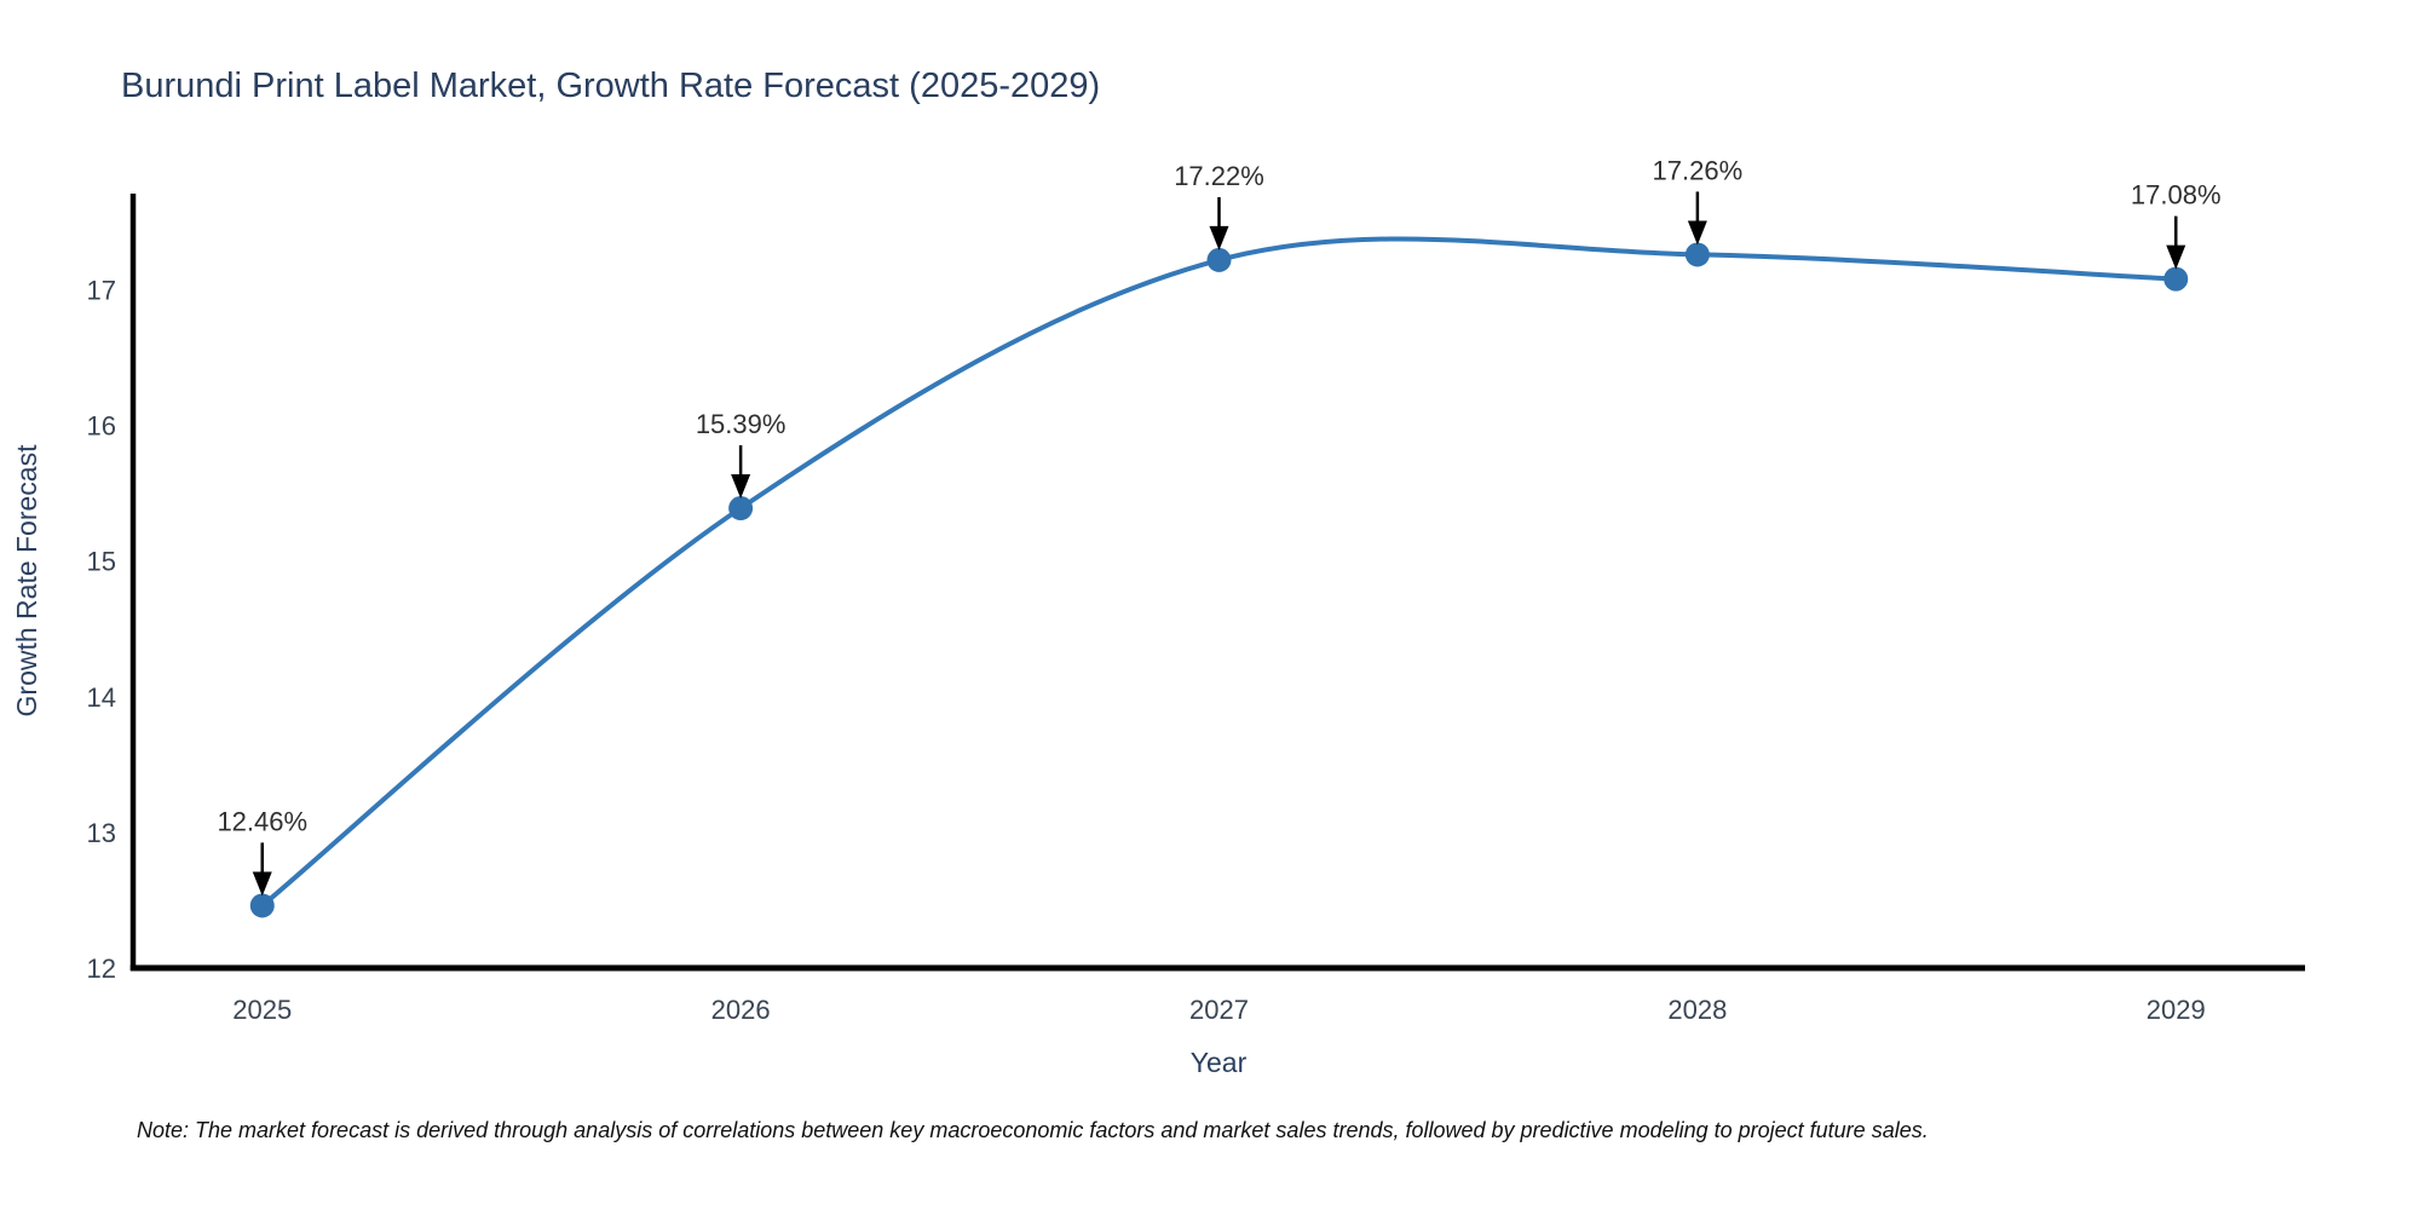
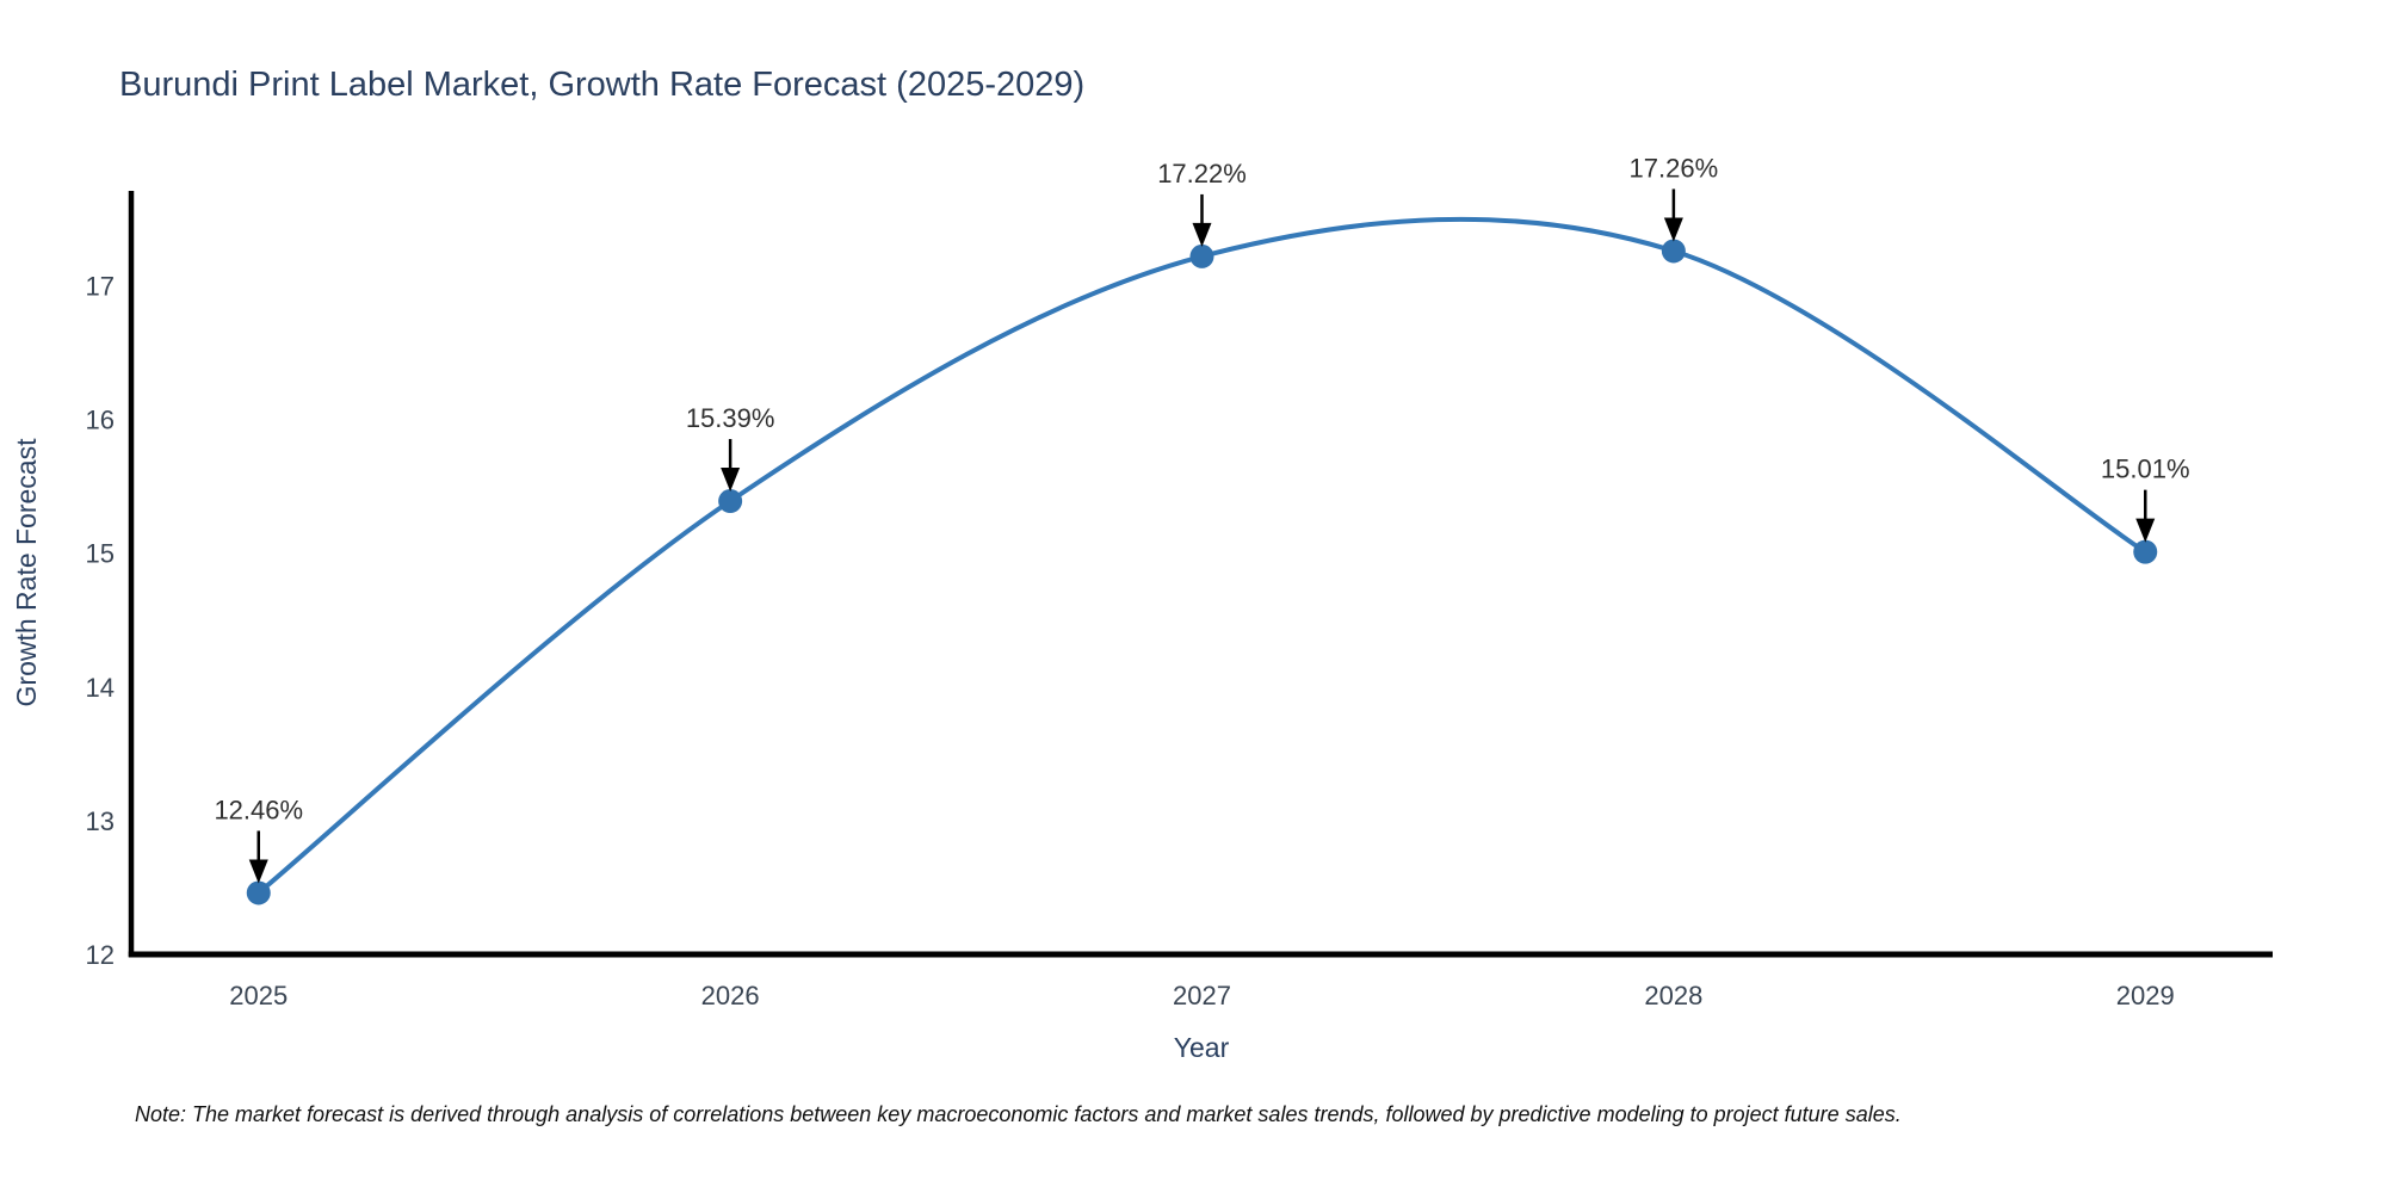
2029: 17.08% -> 15.01%
